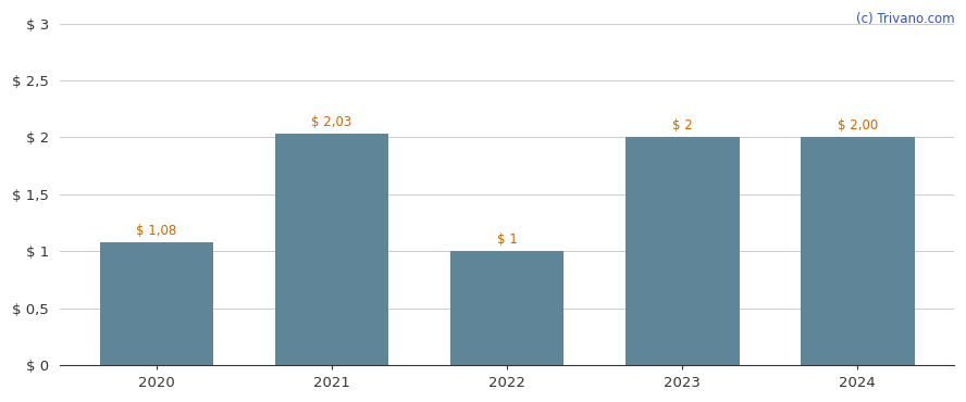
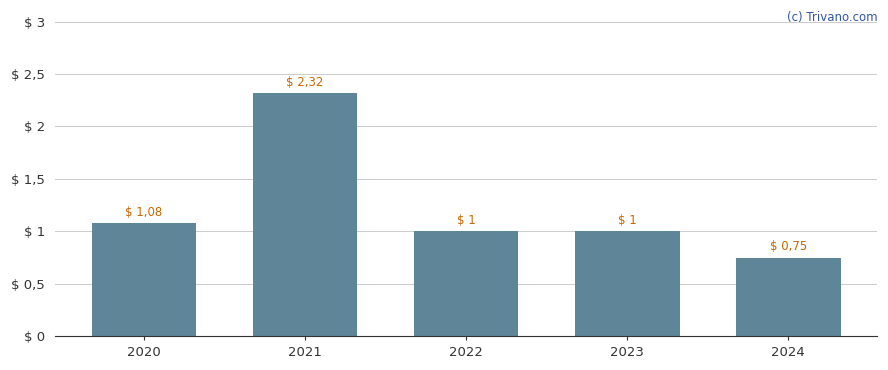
2021: 2,03 -> 2,32
2023: 2 -> 1
2024: 2,00 -> 0,75
